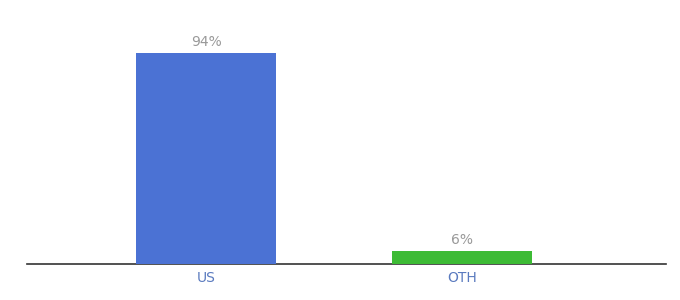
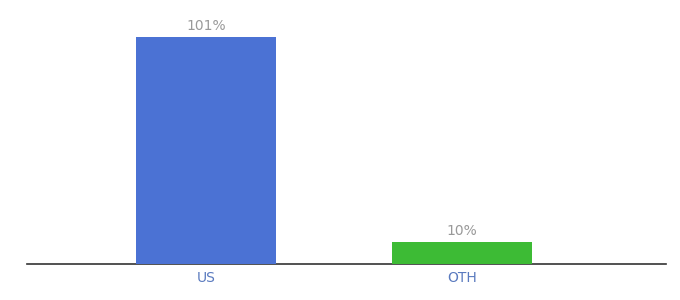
US: 94% -> 101%
OTH: 6% -> 10%
